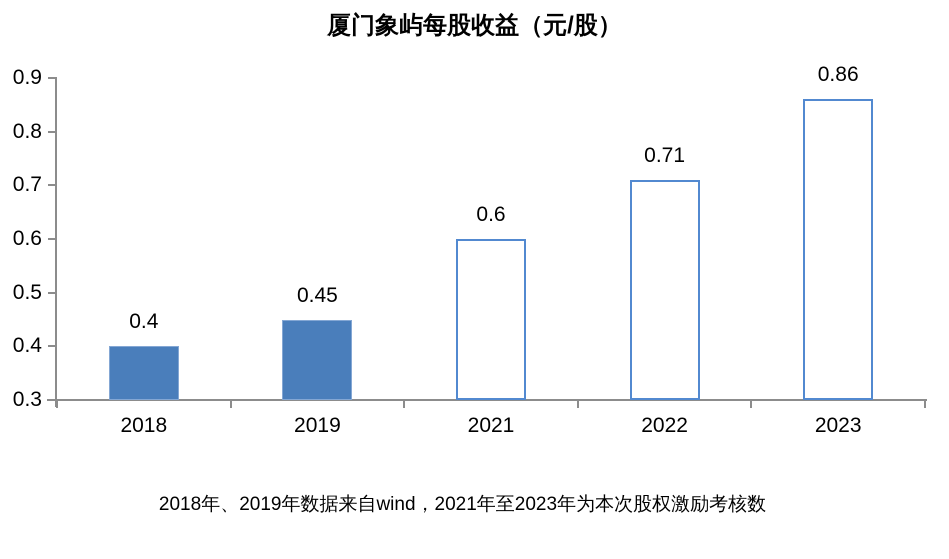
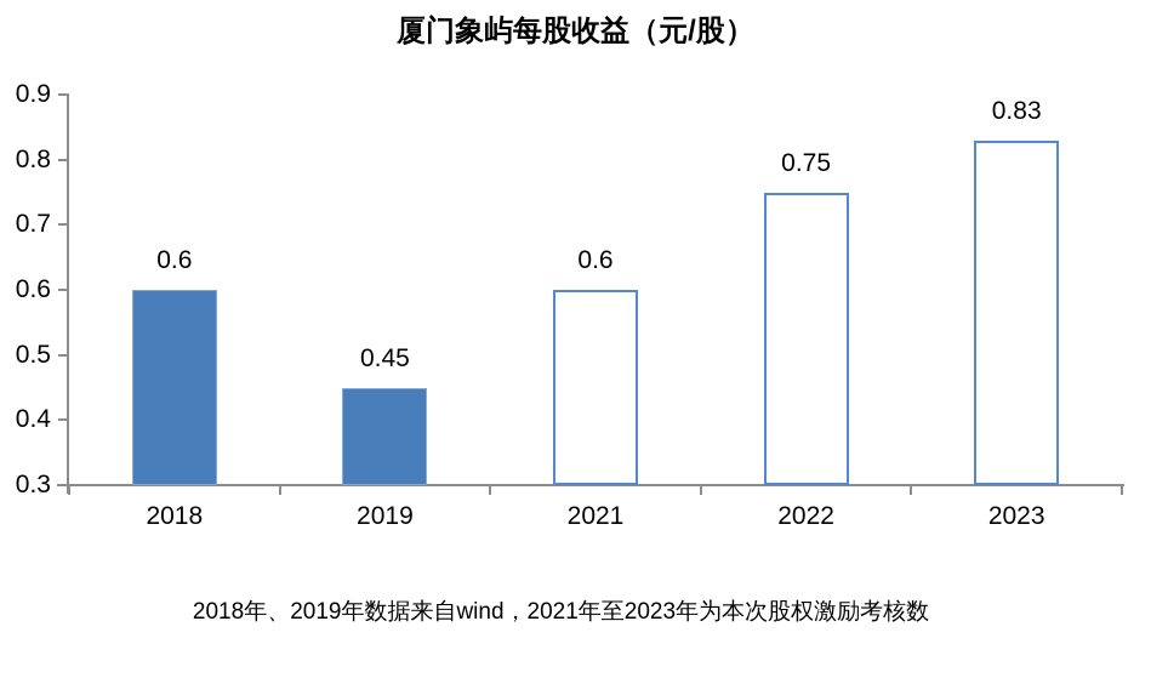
2018: 0.4 -> 0.6
2022: 0.71 -> 0.75
2023: 0.86 -> 0.83
